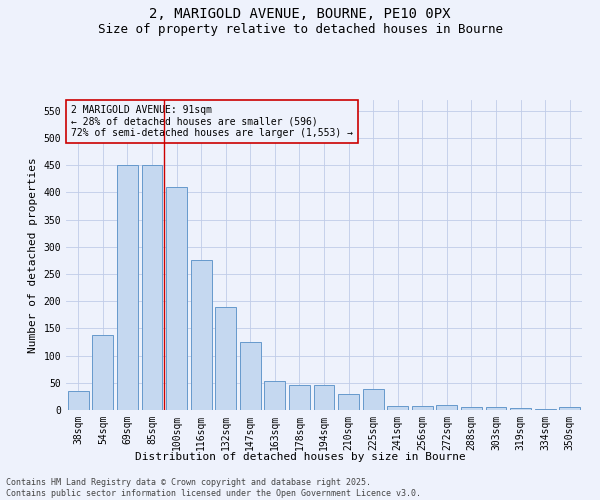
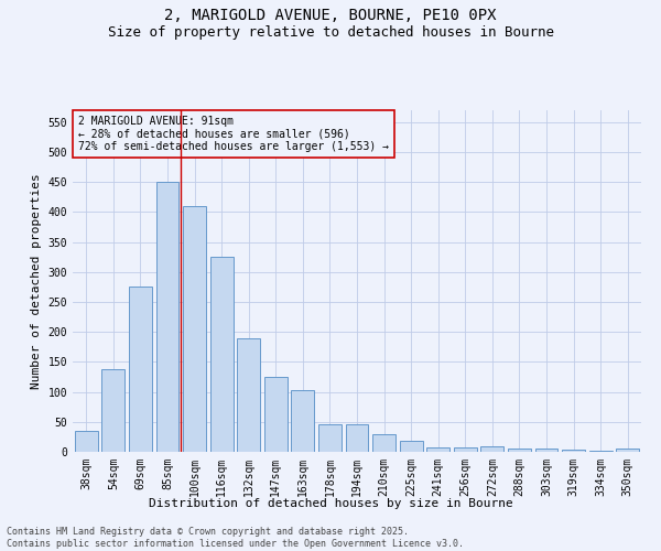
69sqm: 450 -> 275
116sqm: 276 -> 326
163sqm: 54 -> 103
225sqm: 38 -> 18
